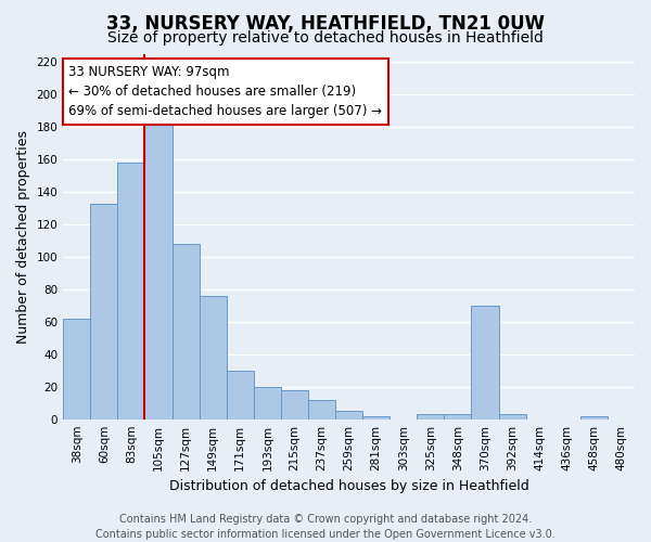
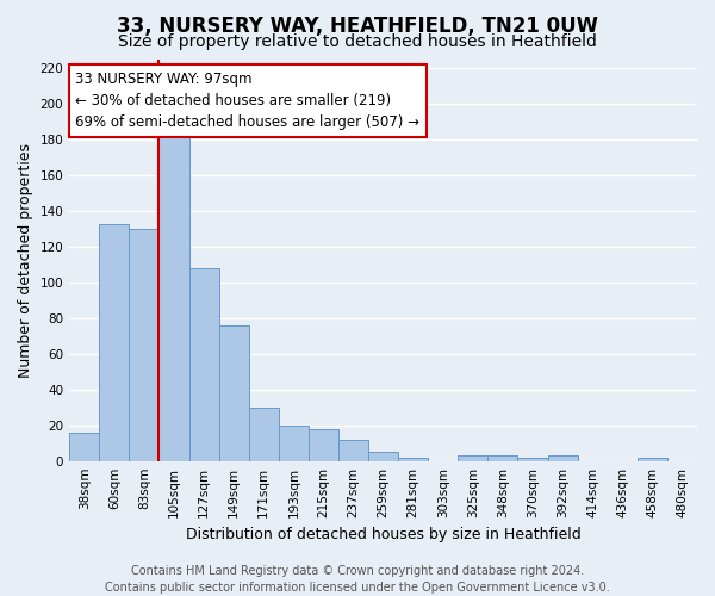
38sqm: 62 -> 16
83sqm: 158 -> 130
370sqm: 70 -> 2
